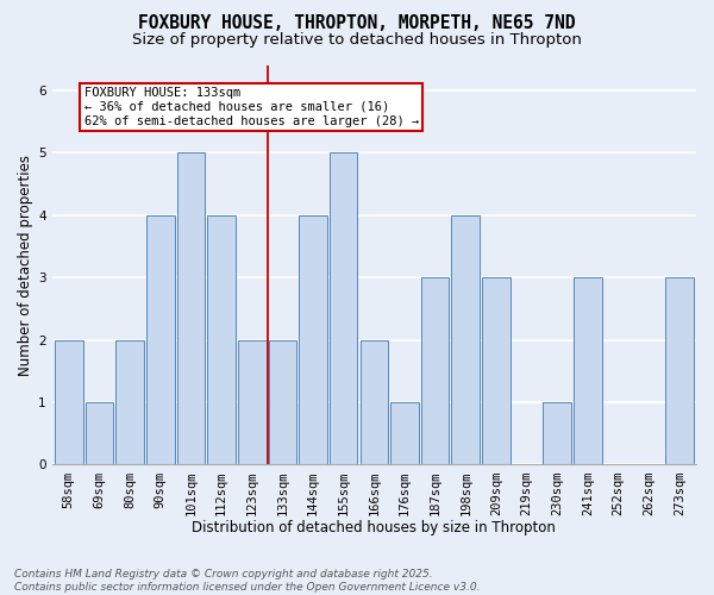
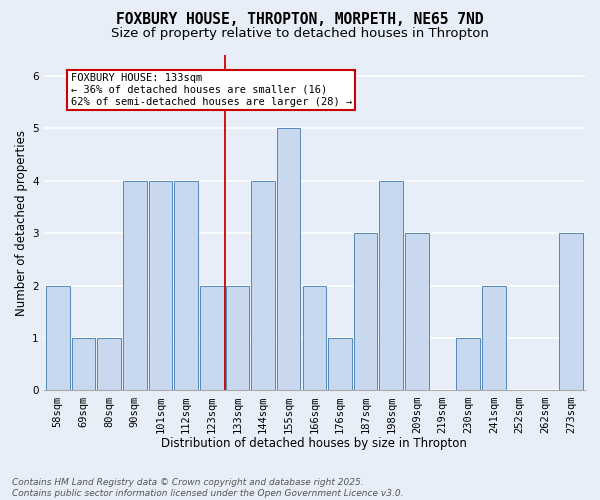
80sqm: 2 -> 1
101sqm: 5 -> 4
241sqm: 3 -> 2
